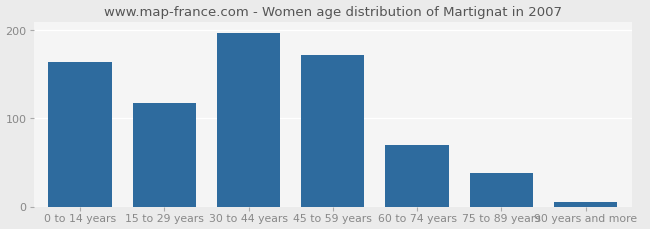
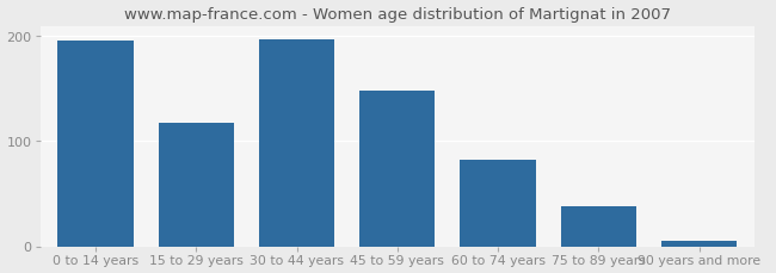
0 to 14 years: 164 -> 196
45 to 59 years: 172 -> 148
60 to 74 years: 70 -> 82
